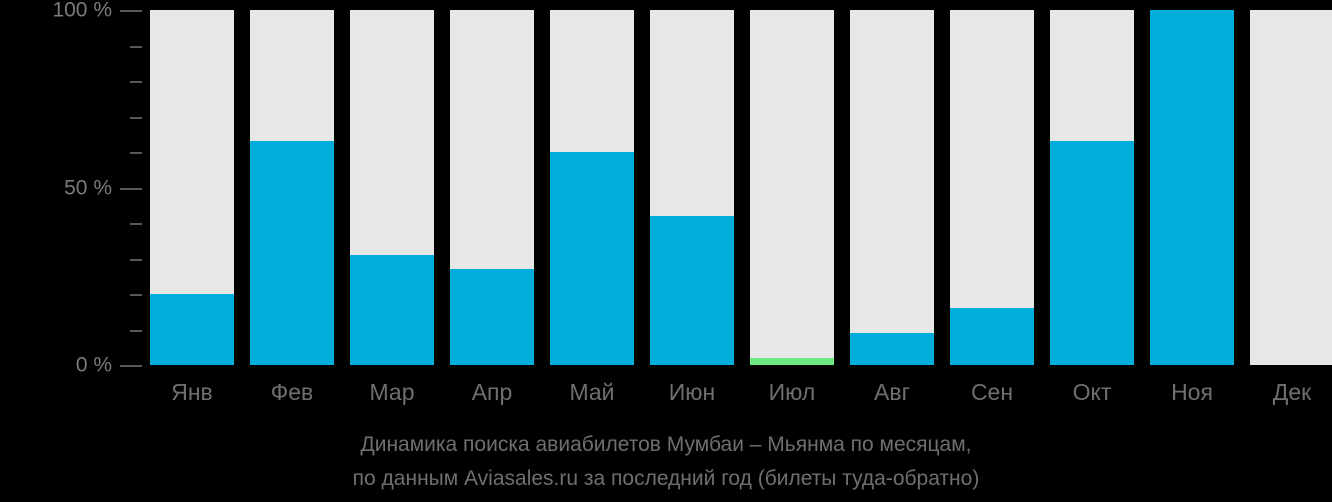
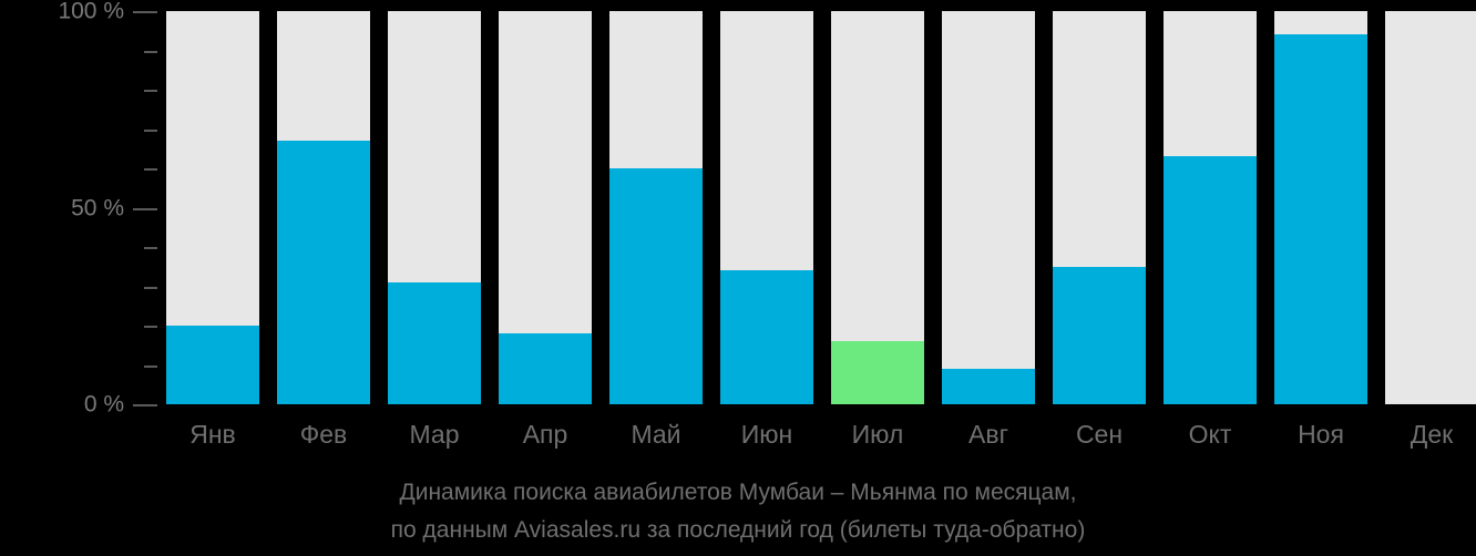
Фев: 63% -> 67%
Апр: 27% -> 18%
Июн: 42% -> 34%
Июл: 2% -> 16%
Сен: 16% -> 35%
Ноя: 100% -> 94%
